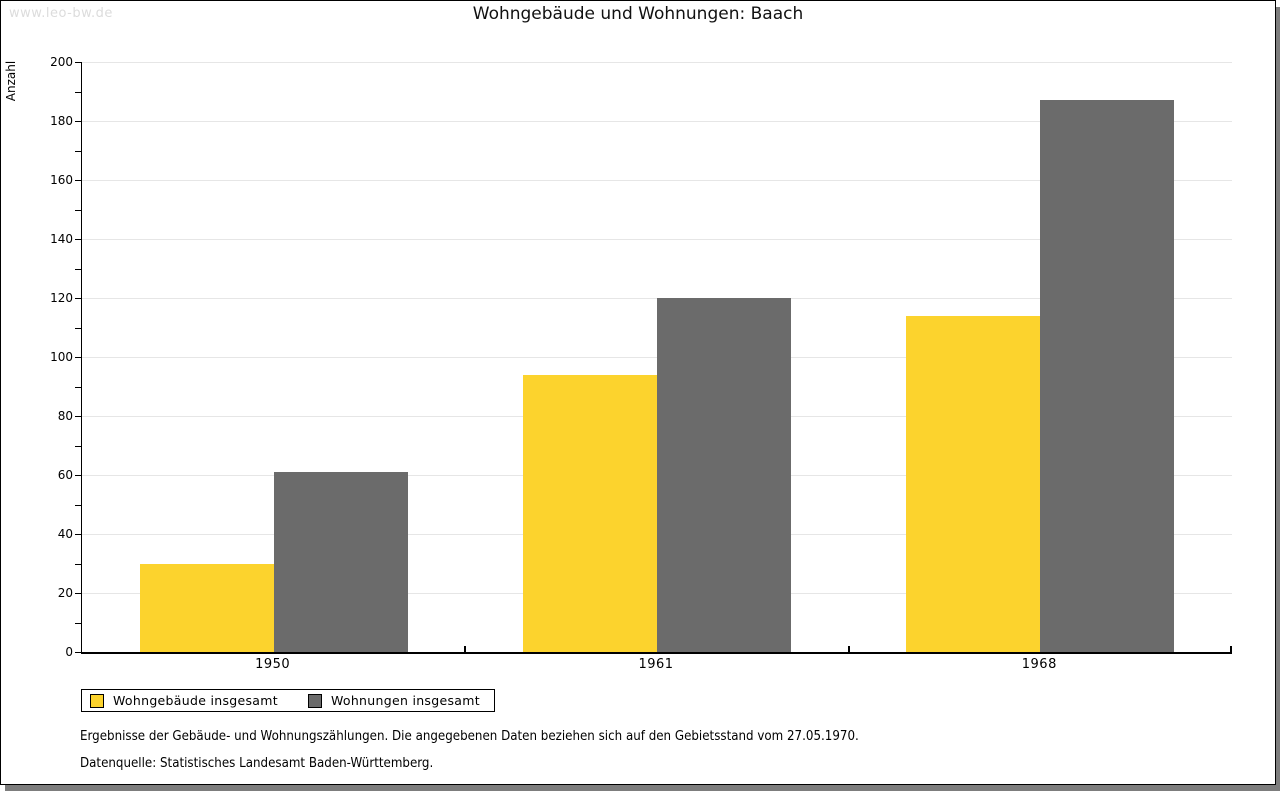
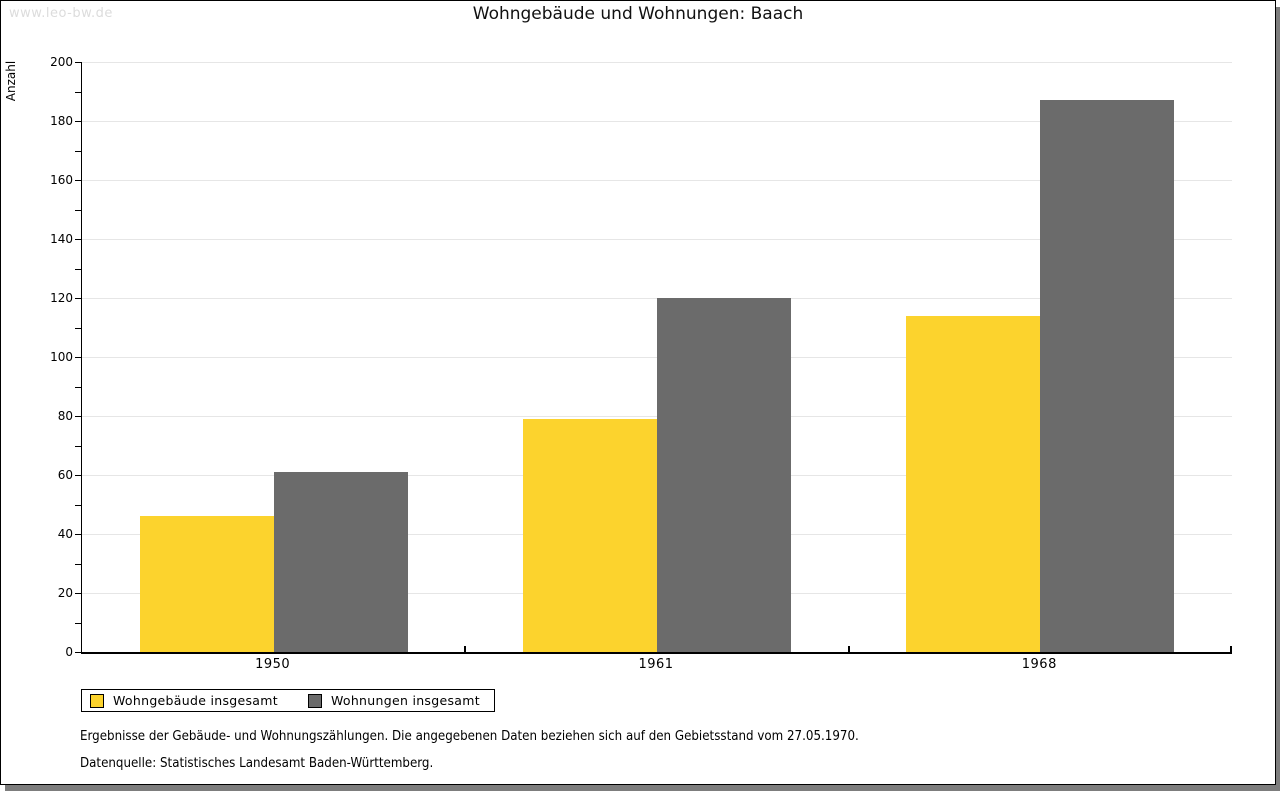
Wohngebäude insgesamt/1950: 30 -> 46
Wohngebäude insgesamt/1961: 94 -> 79
